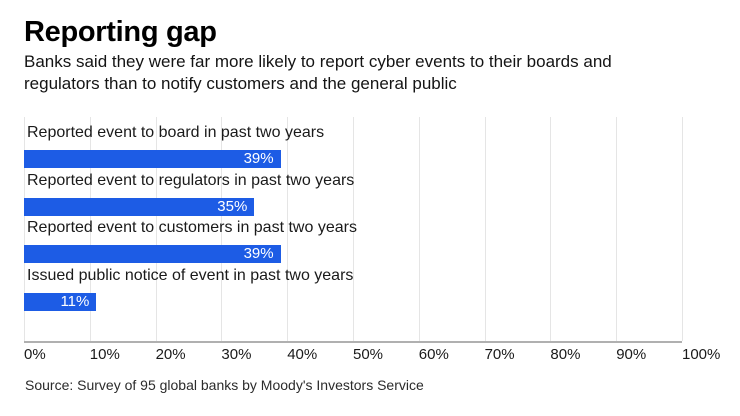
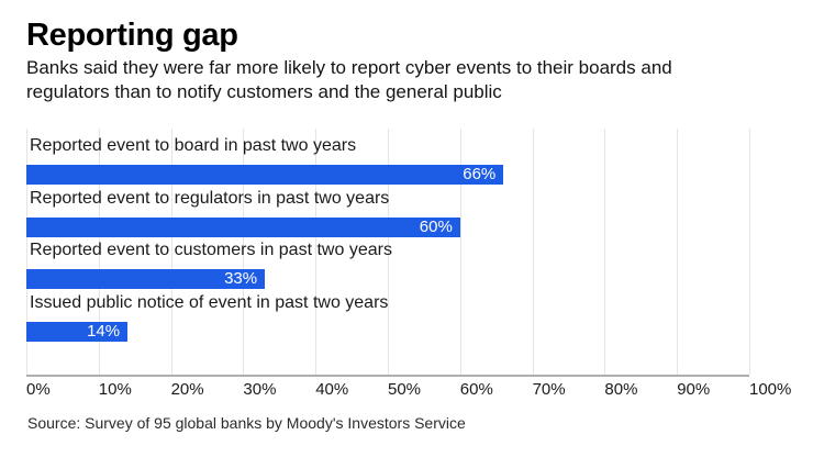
Reported event to board in past two years: 39% -> 66%
Reported event to regulators in past two years: 35% -> 60%
Reported event to customers in past two years: 39% -> 33%
Issued public notice of event in past two years: 11% -> 14%
